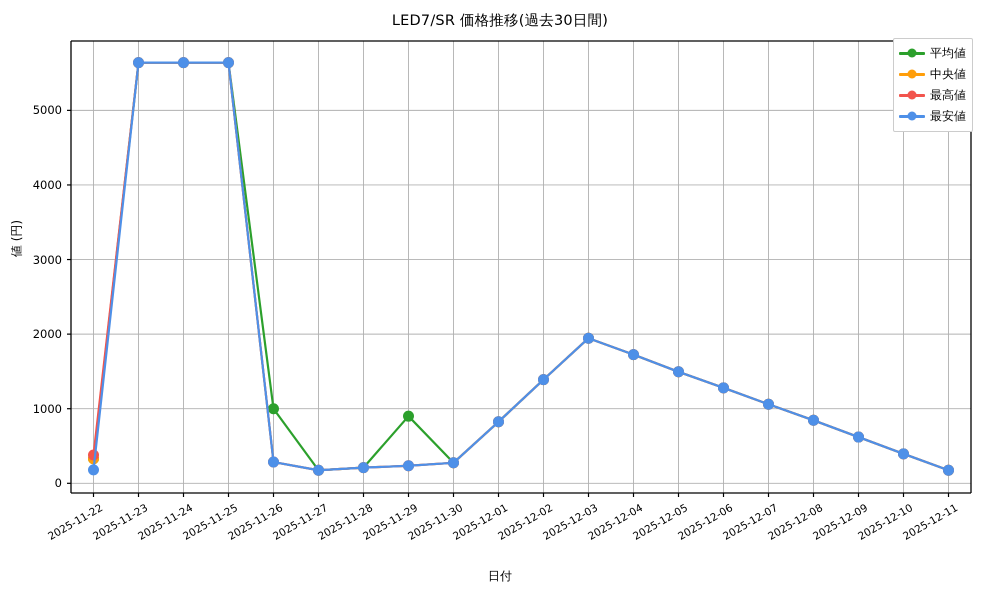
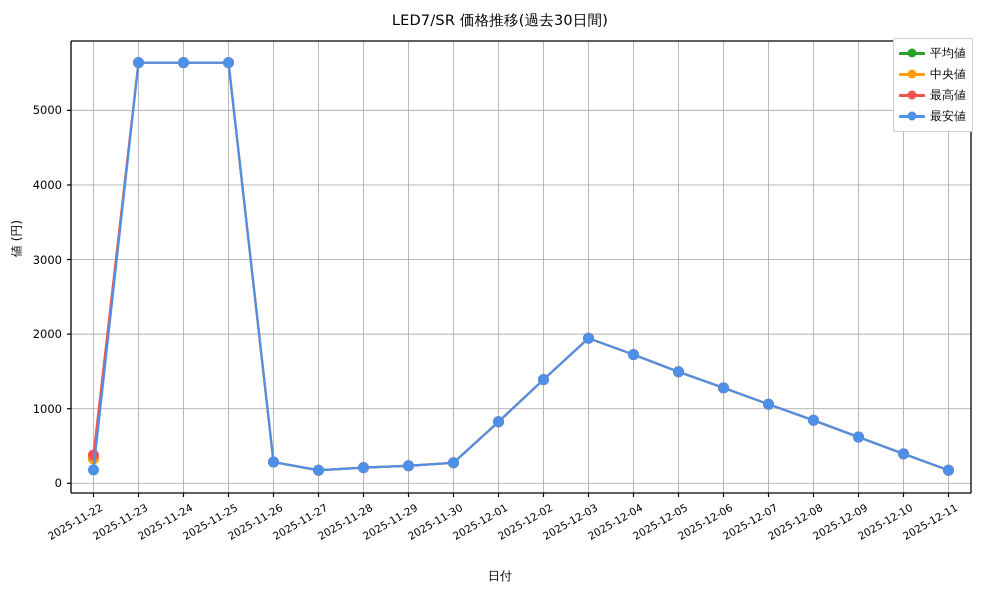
平均値/2025-11-26: 1000 -> 300
平均値/2025-11-29: 900 -> 200
